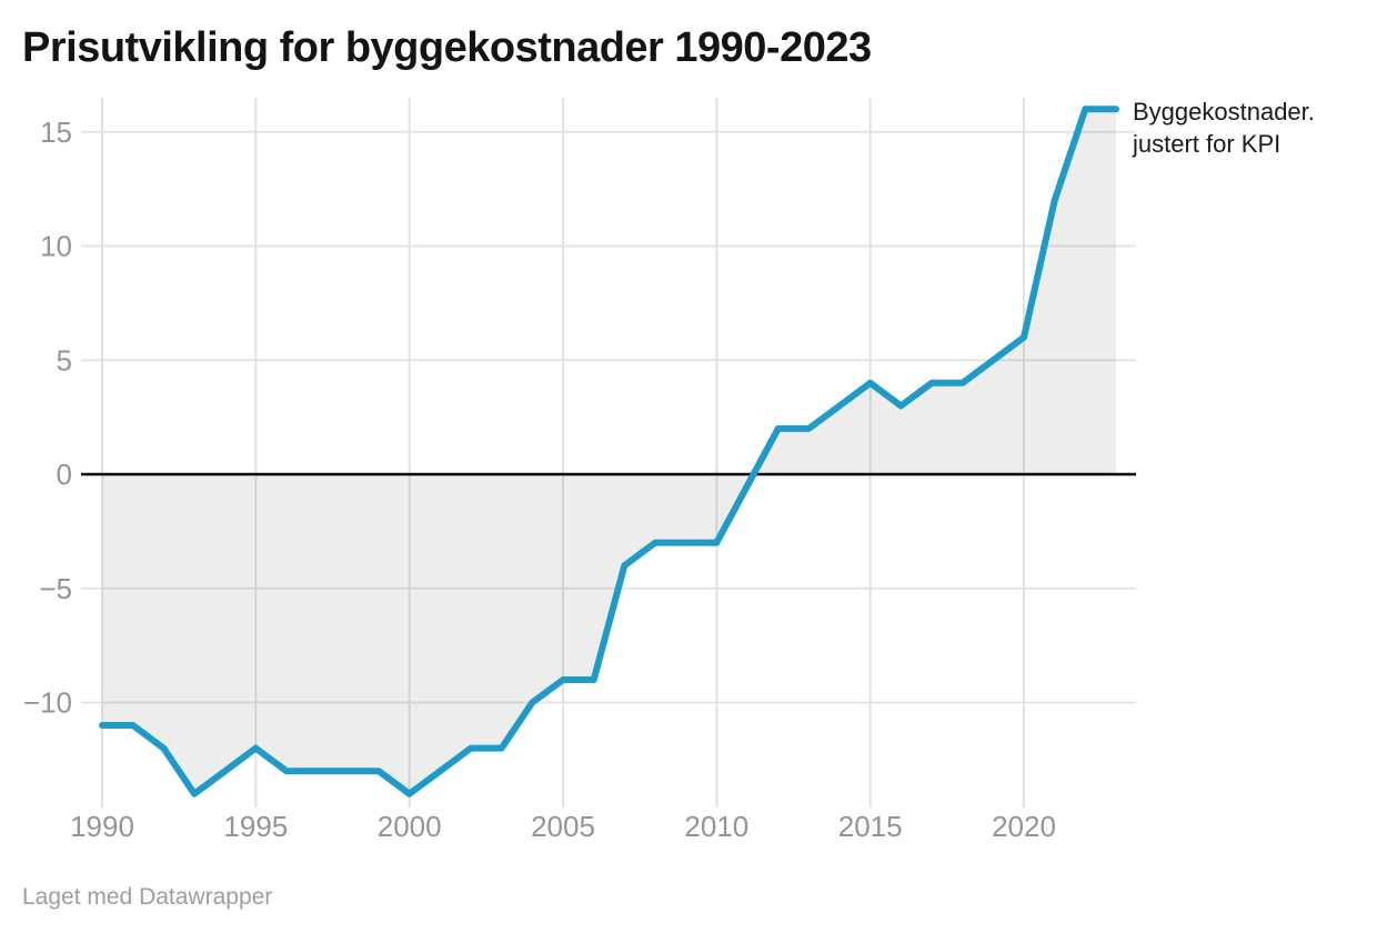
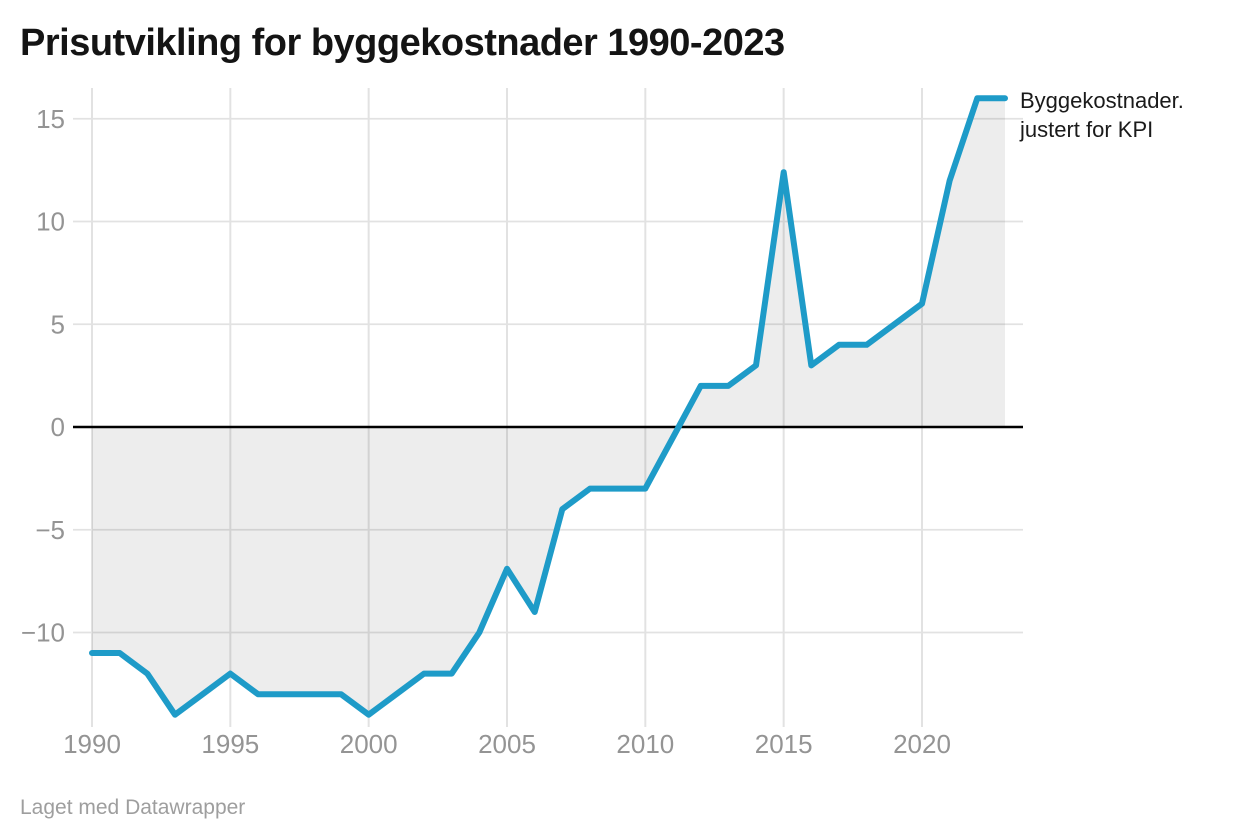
2005: -9.0 -> -6.9
2015: 4.0 -> 12.4
